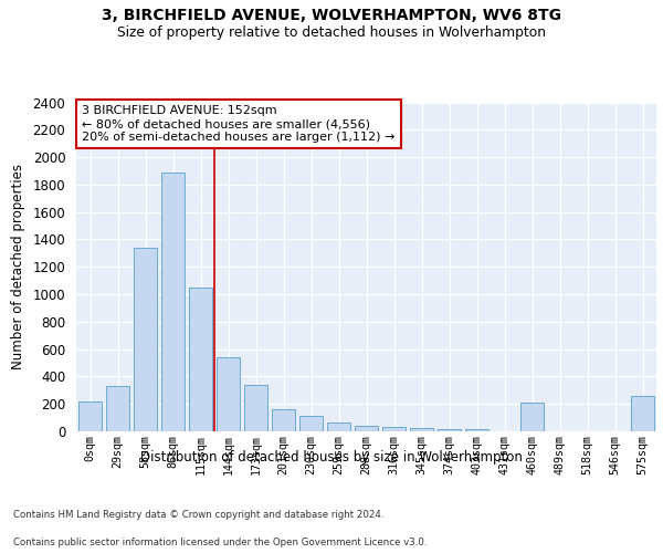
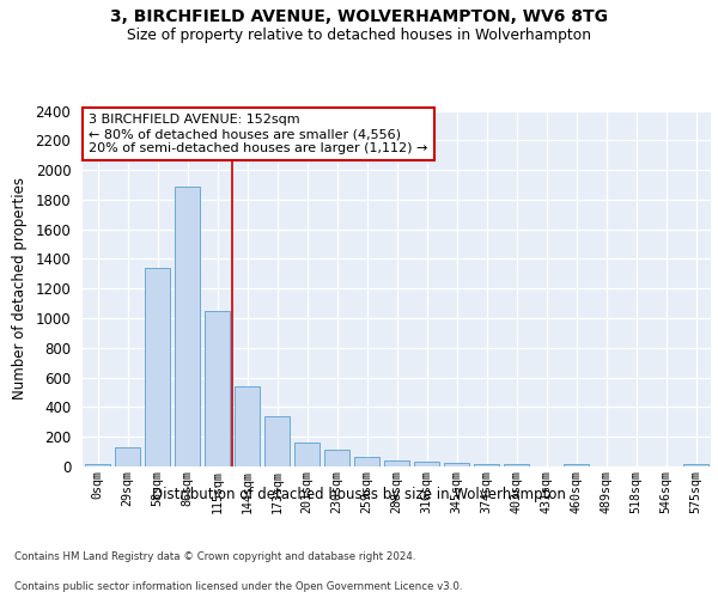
0sqm: 220 -> 20
29sqm: 330 -> 130
460sqm: 210 -> 20
575sqm: 260 -> 20
